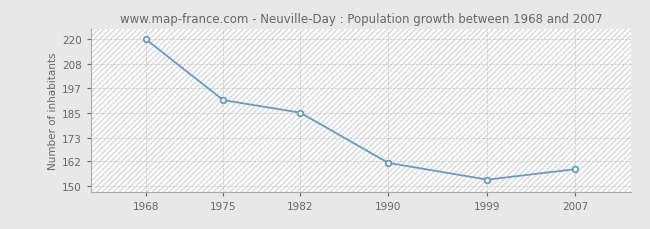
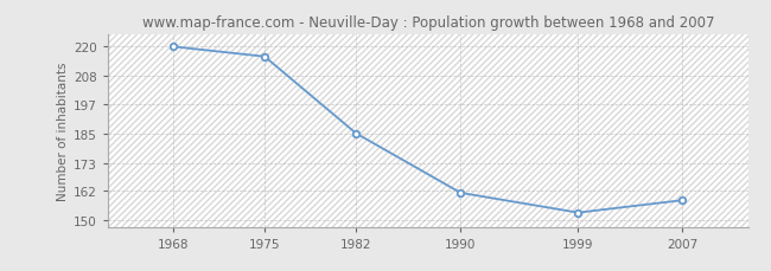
1975: 191 -> 216
